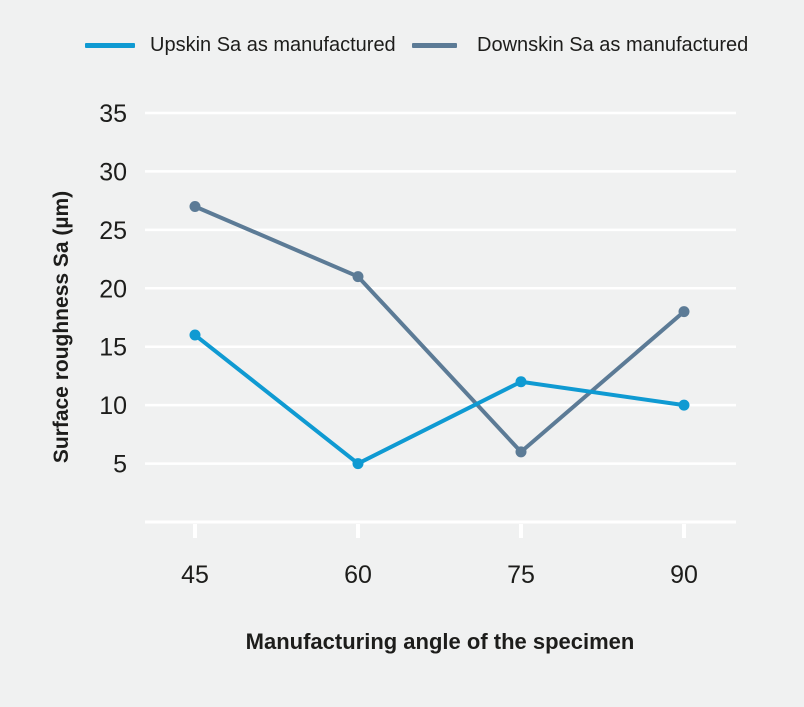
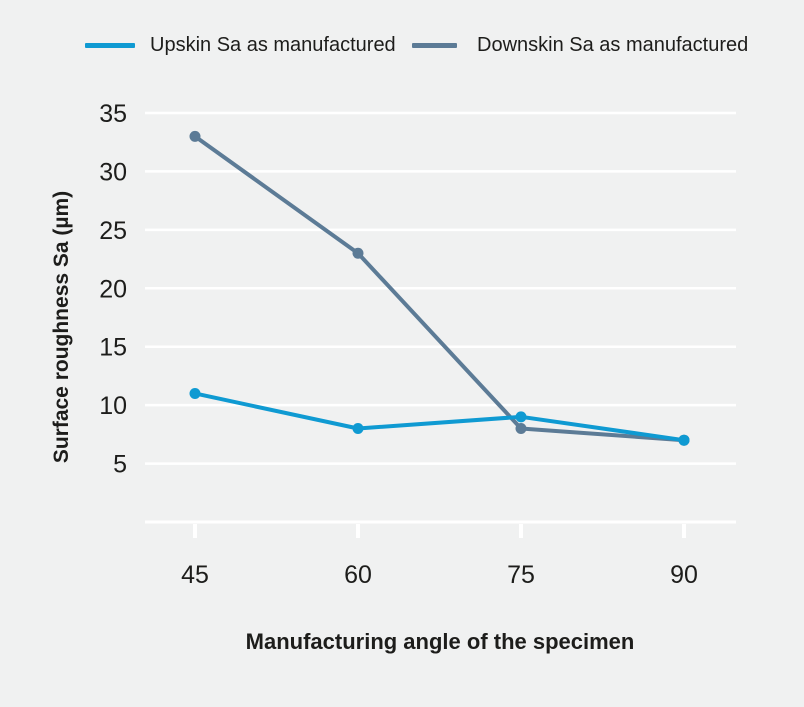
Upskin Sa as manufactured/45: 16 -> 11
Downskin Sa as manufactured/45: 27 -> 33
Upskin Sa as manufactured/60: 5 -> 8
Downskin Sa as manufactured/60: 21 -> 23
Upskin Sa as manufactured/75: 12 -> 9
Downskin Sa as manufactured/75: 6 -> 8
Upskin Sa as manufactured/90: 10 -> 7
Downskin Sa as manufactured/90: 18 -> 7
